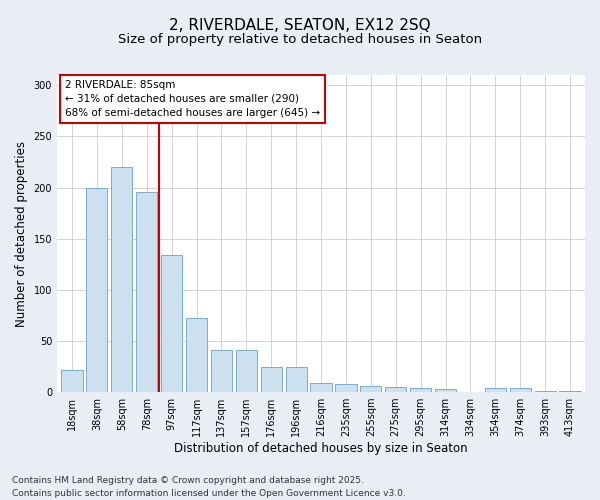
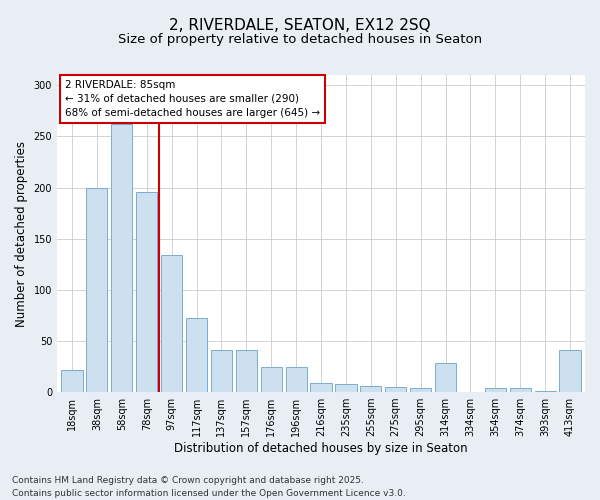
58sqm: 220 -> 262
314sqm: 3 -> 28
413sqm: 1 -> 41
